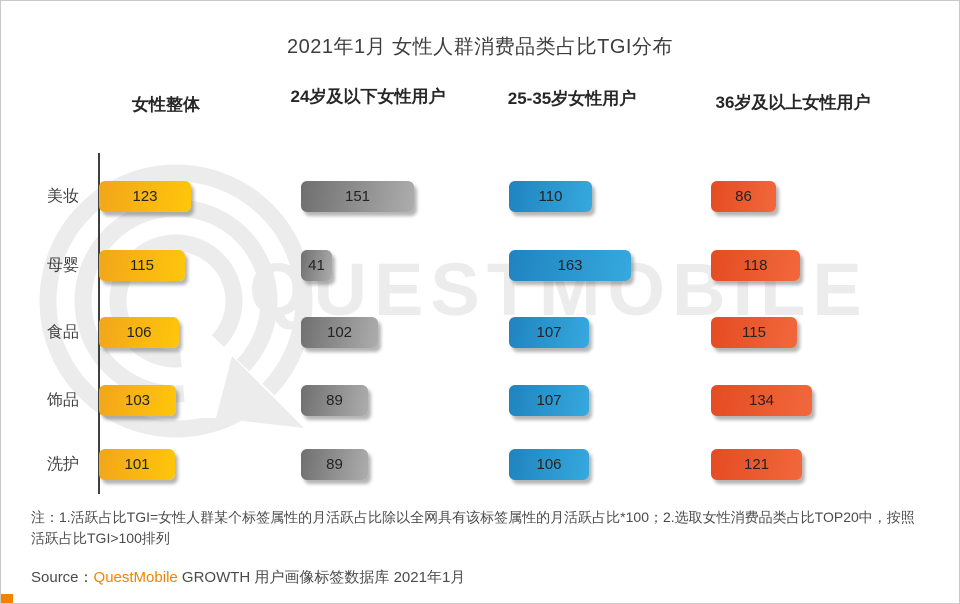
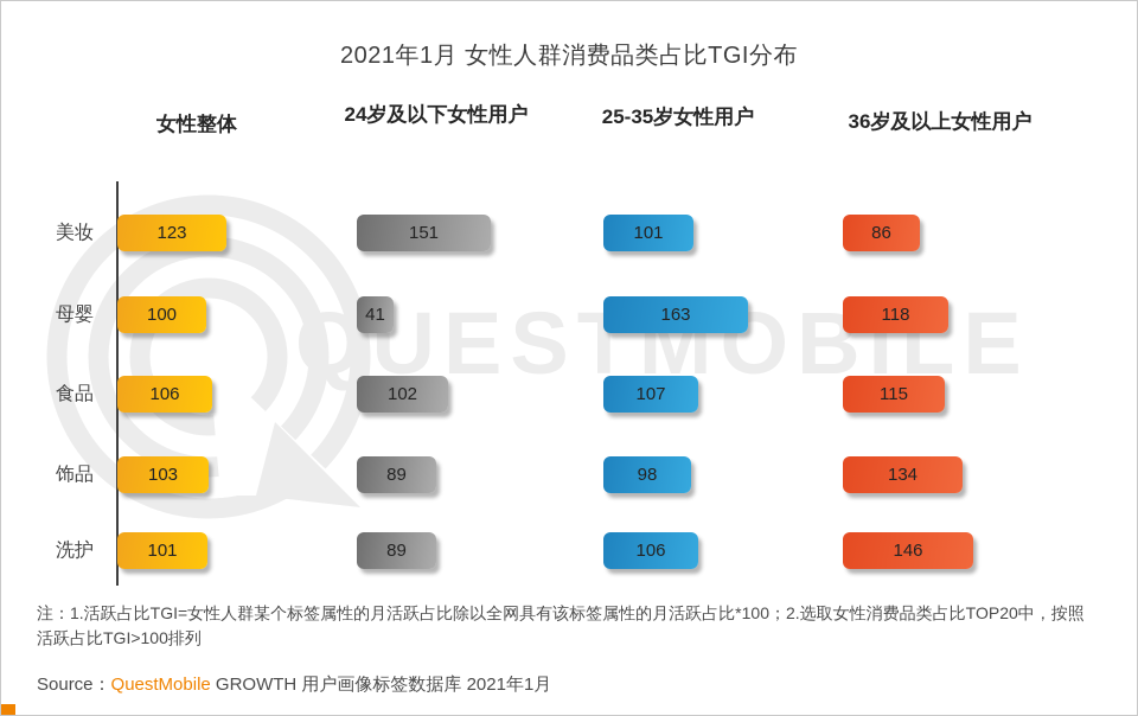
25-35岁女性用户/美妆: 110 -> 101
女性整体/母婴: 115 -> 100
25-35岁女性用户/饰品: 107 -> 98
36岁及以上女性用户/洗护: 121 -> 146
